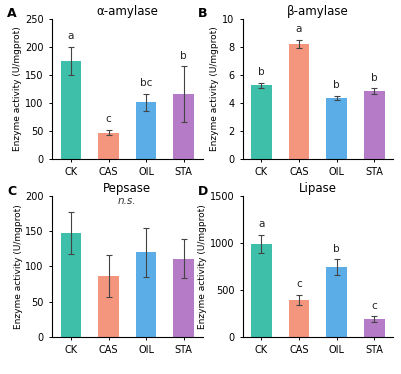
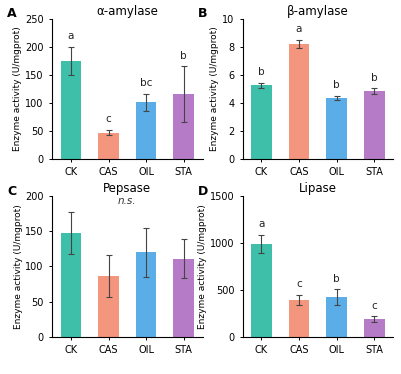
Lipase/OIL: 740 -> 420
